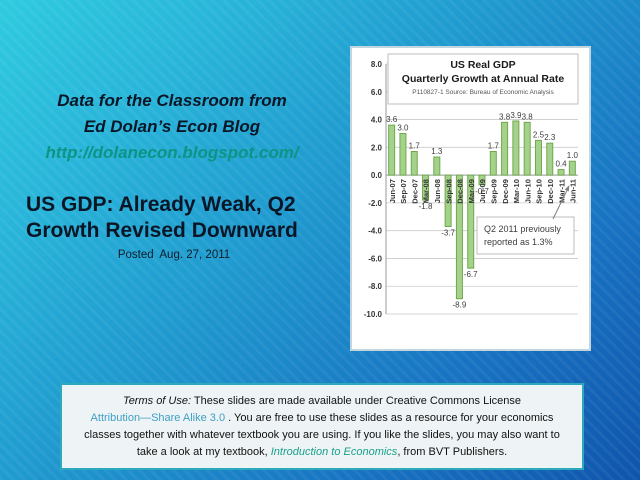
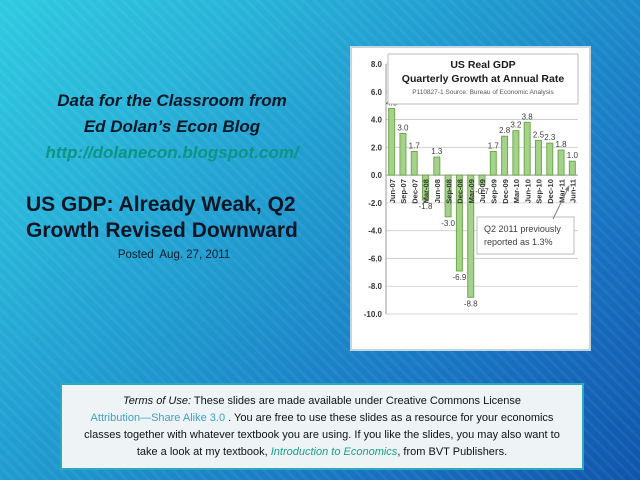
Jun-07: 3.6 -> 4.8
Sep-08: -3.7 -> -3.0
Dec-08: -8.9 -> -6.9
Mar-09: -6.7 -> -8.8
Dec-09: 3.8 -> 2.8
Mar-10: 3.9 -> 3.2
Mar-11: 0.4 -> 1.8
